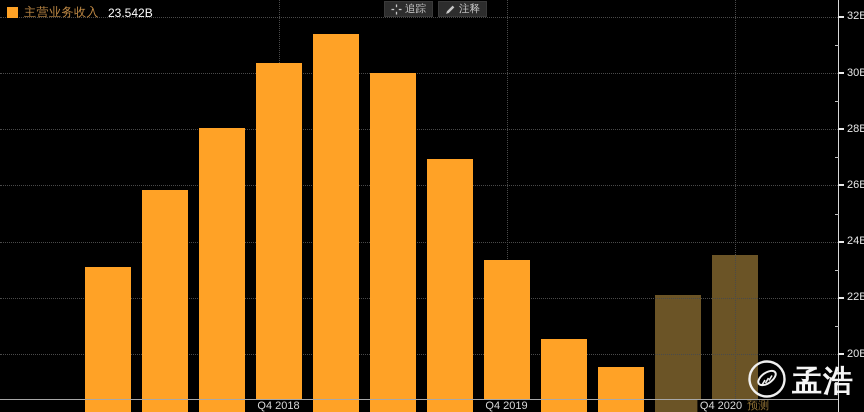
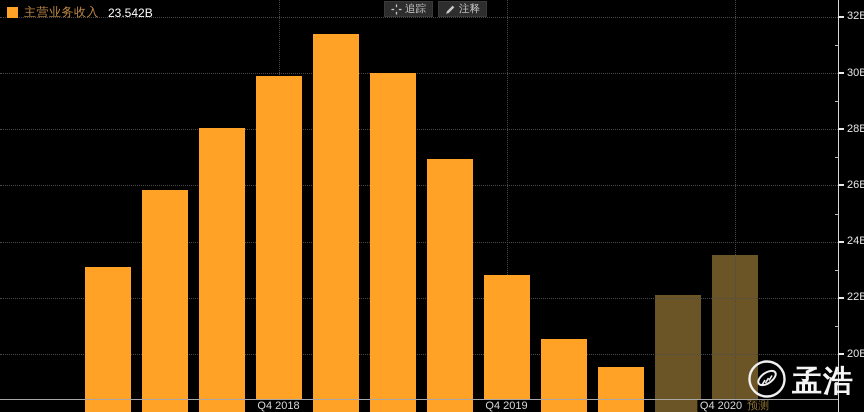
Q4 2018: 30.4B -> 29.9B
Q4 2019: 23.4B -> 22.8B
